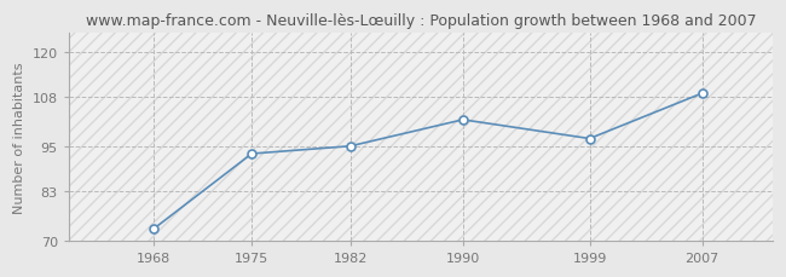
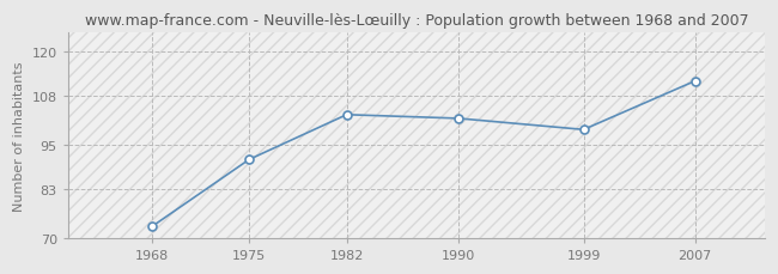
1975: 93 -> 91
1982: 95 -> 103
1999: 97 -> 99
2007: 109 -> 112
